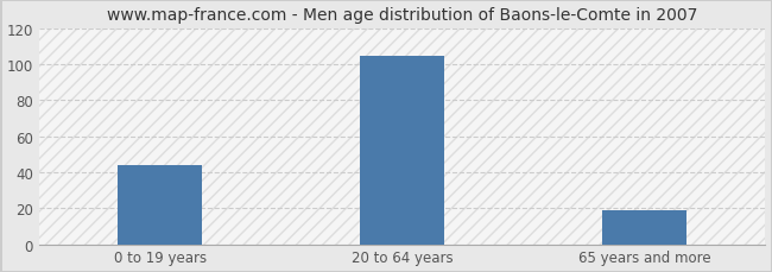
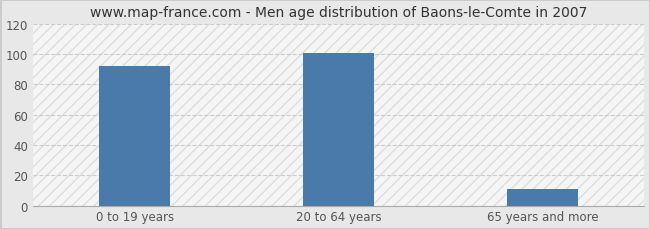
0 to 19 years: 44 -> 92
20 to 64 years: 105 -> 101
65 years and more: 19 -> 11
